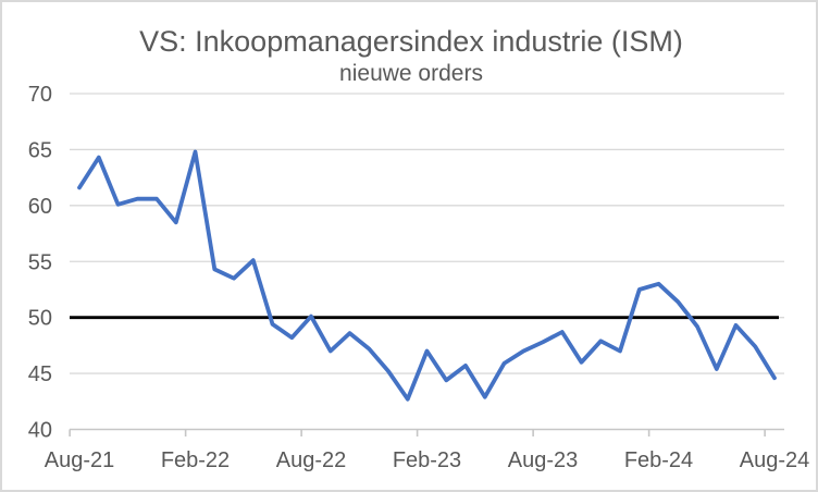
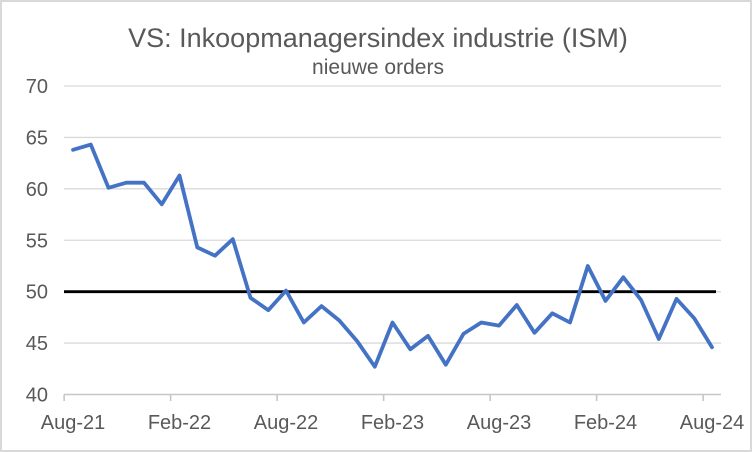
Aug-21: 61.6 -> 63.8
Feb-22: 64.8 -> 61.3
Aug-23: 47.8 -> 46.7
Feb-24: 53.0 -> 49.1
